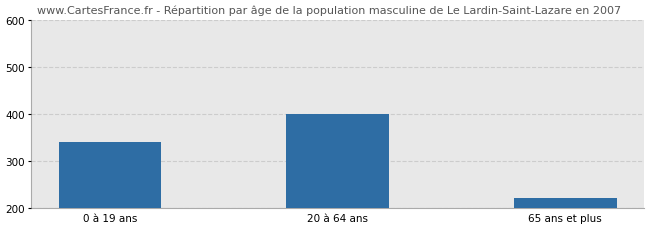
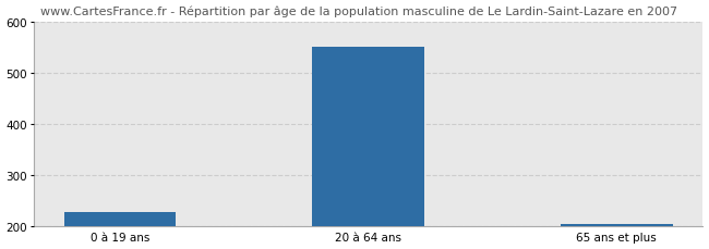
0 à 19 ans: 340 -> 228
20 à 64 ans: 400 -> 551
65 ans et plus: 220 -> 203
